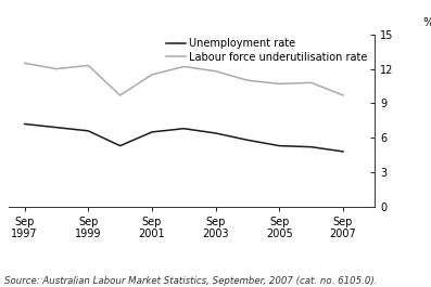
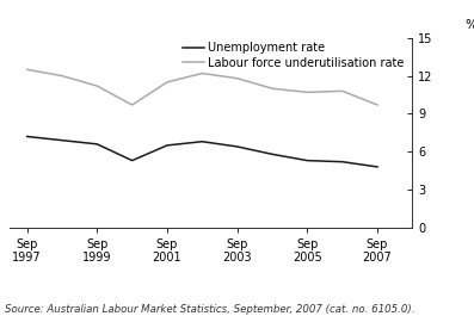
Labour force underutilisation rate/Sep 1999: 12.3 -> 11.2
